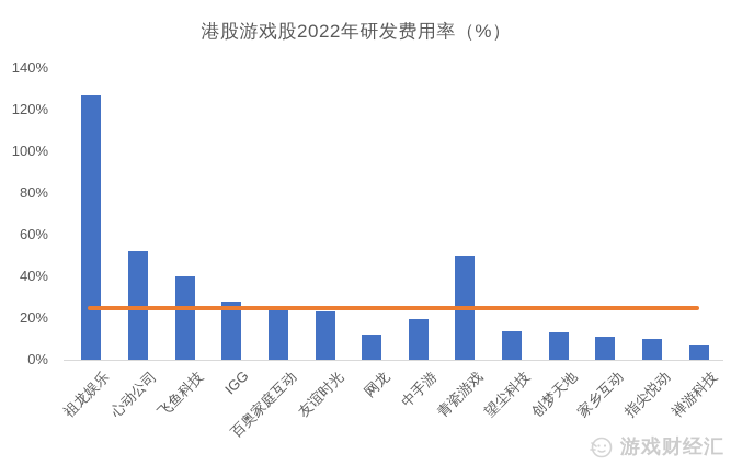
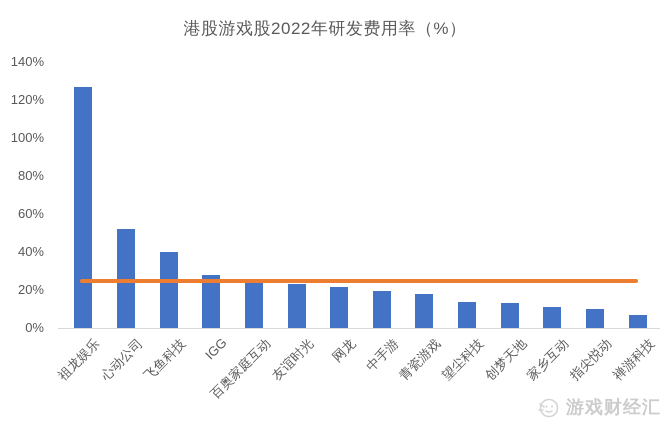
网龙: 12% -> 22%
青瓷游戏: 50% -> 18%
